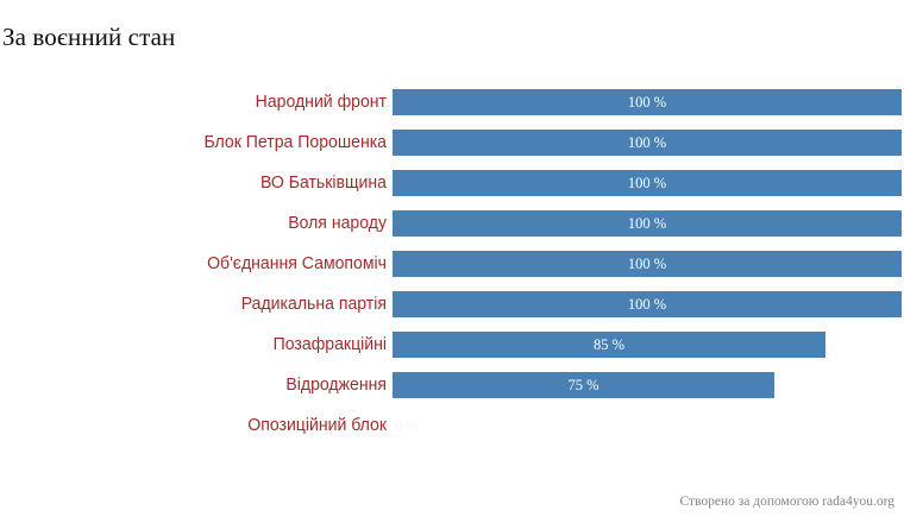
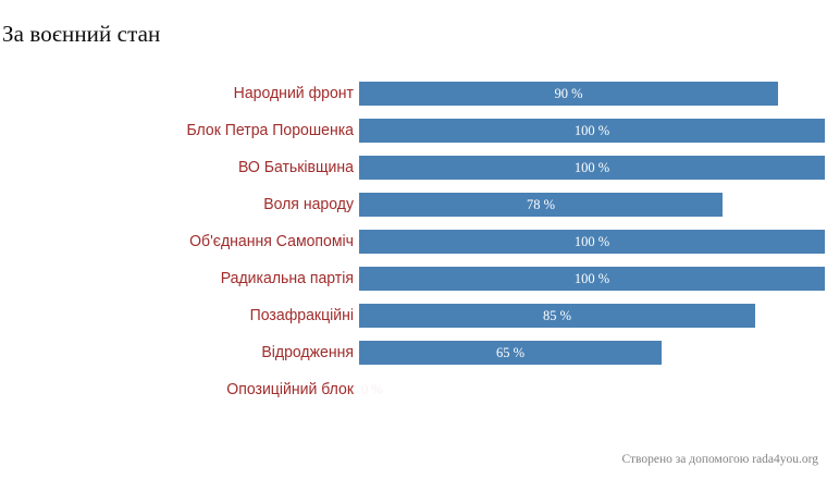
Народний фронт: 100 -> 90
Воля народу: 100 -> 78
Відродження: 75 -> 65
